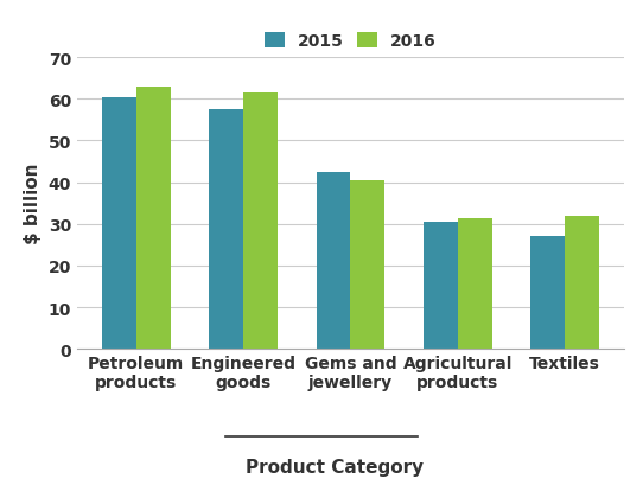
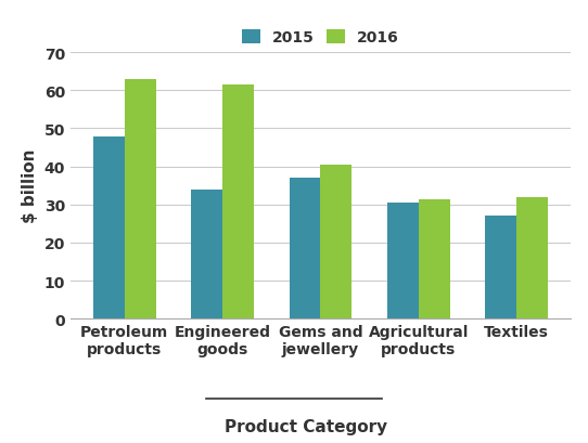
2015/Petroleum products: 60.5 -> 48.0
2015/Engineered goods: 57.5 -> 34.0
2015/Gems and jewellery: 42.5 -> 37.0
